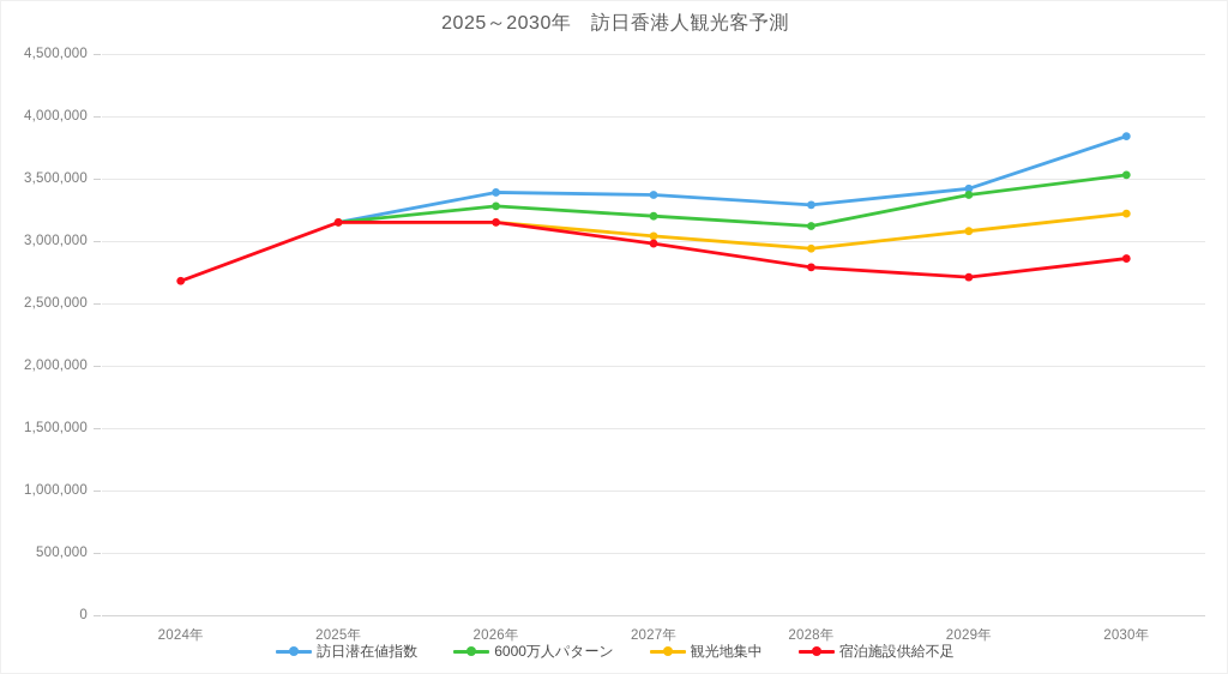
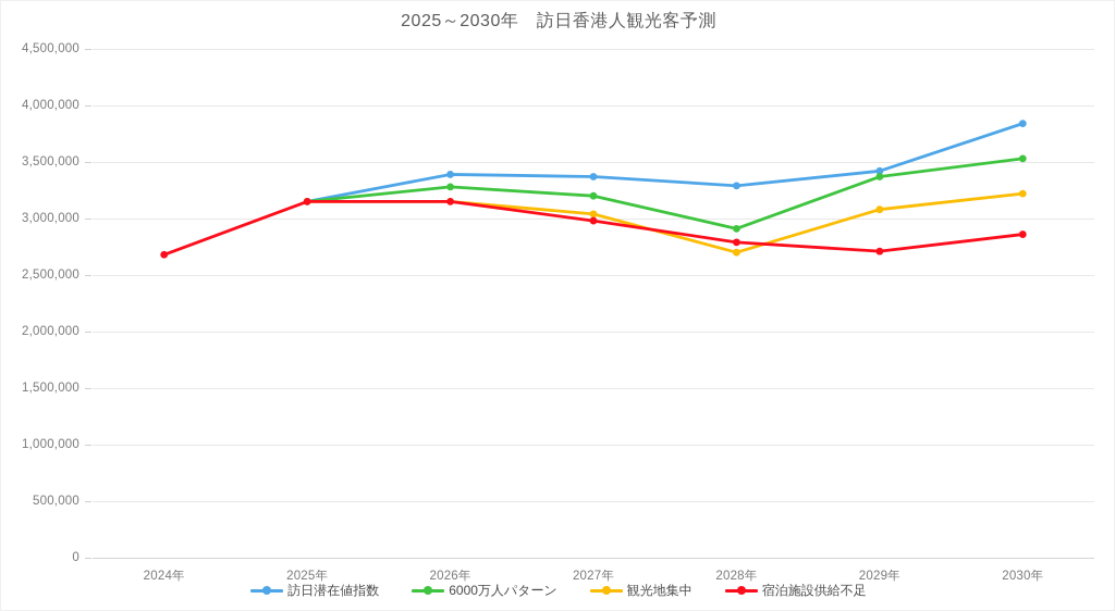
6000万人パターン/2028年: 3120000 -> 2910000
観光地集中/2028年: 2940000 -> 2700000
